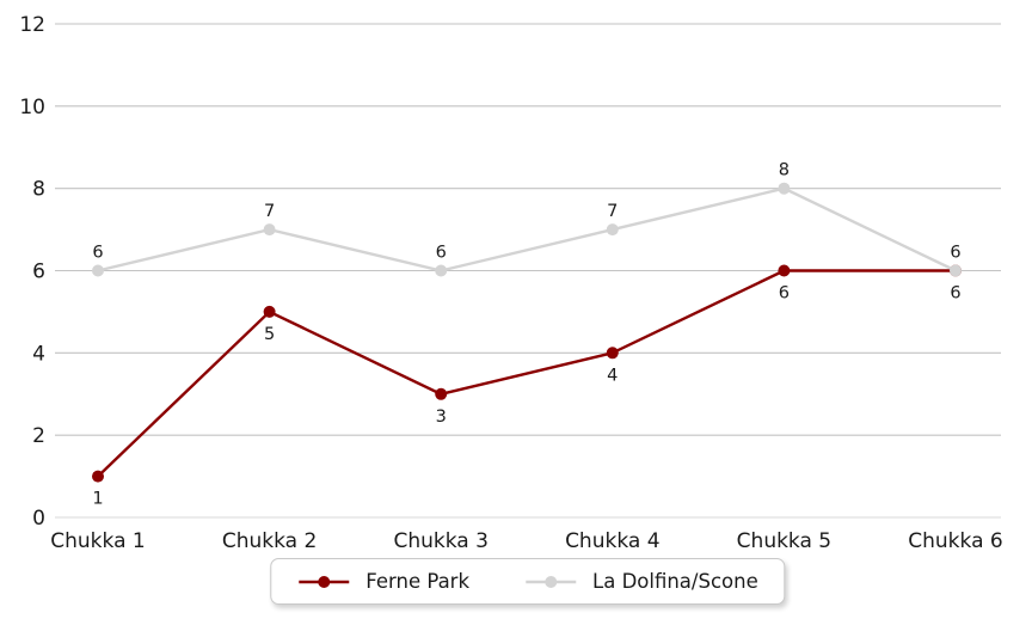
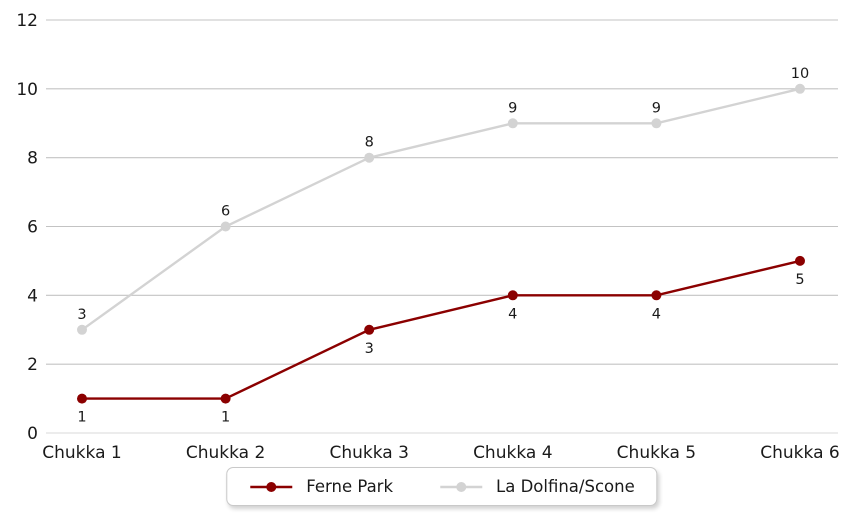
La Dolfina/Scone/Chukka 1: 6 -> 3
Ferne Park/Chukka 2: 5 -> 1
La Dolfina/Scone/Chukka 2: 7 -> 6
La Dolfina/Scone/Chukka 3: 6 -> 8
La Dolfina/Scone/Chukka 4: 7 -> 9
Ferne Park/Chukka 5: 6 -> 4
La Dolfina/Scone/Chukka 5: 8 -> 9
Ferne Park/Chukka 6: 6 -> 5
La Dolfina/Scone/Chukka 6: 6 -> 10
